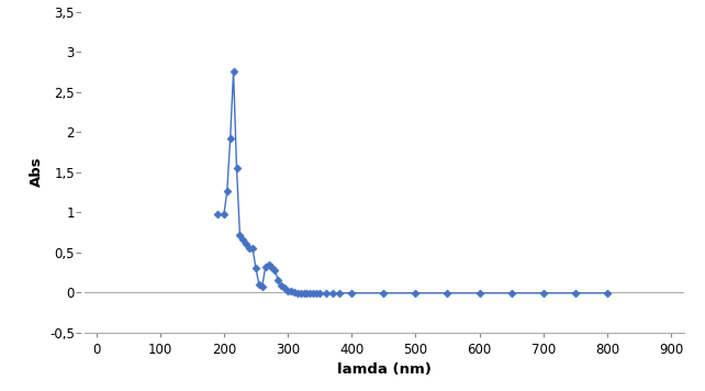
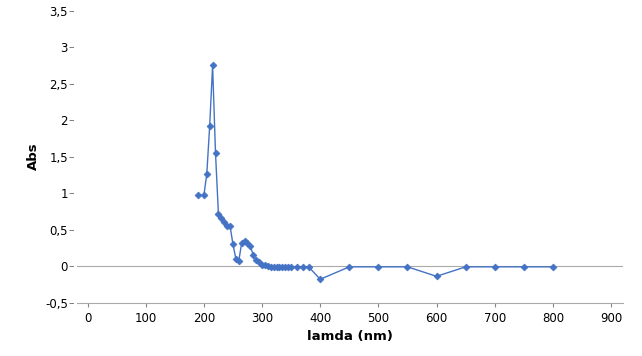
400: -0,01 -> -0,18
600: -0,01 -> -0,14
